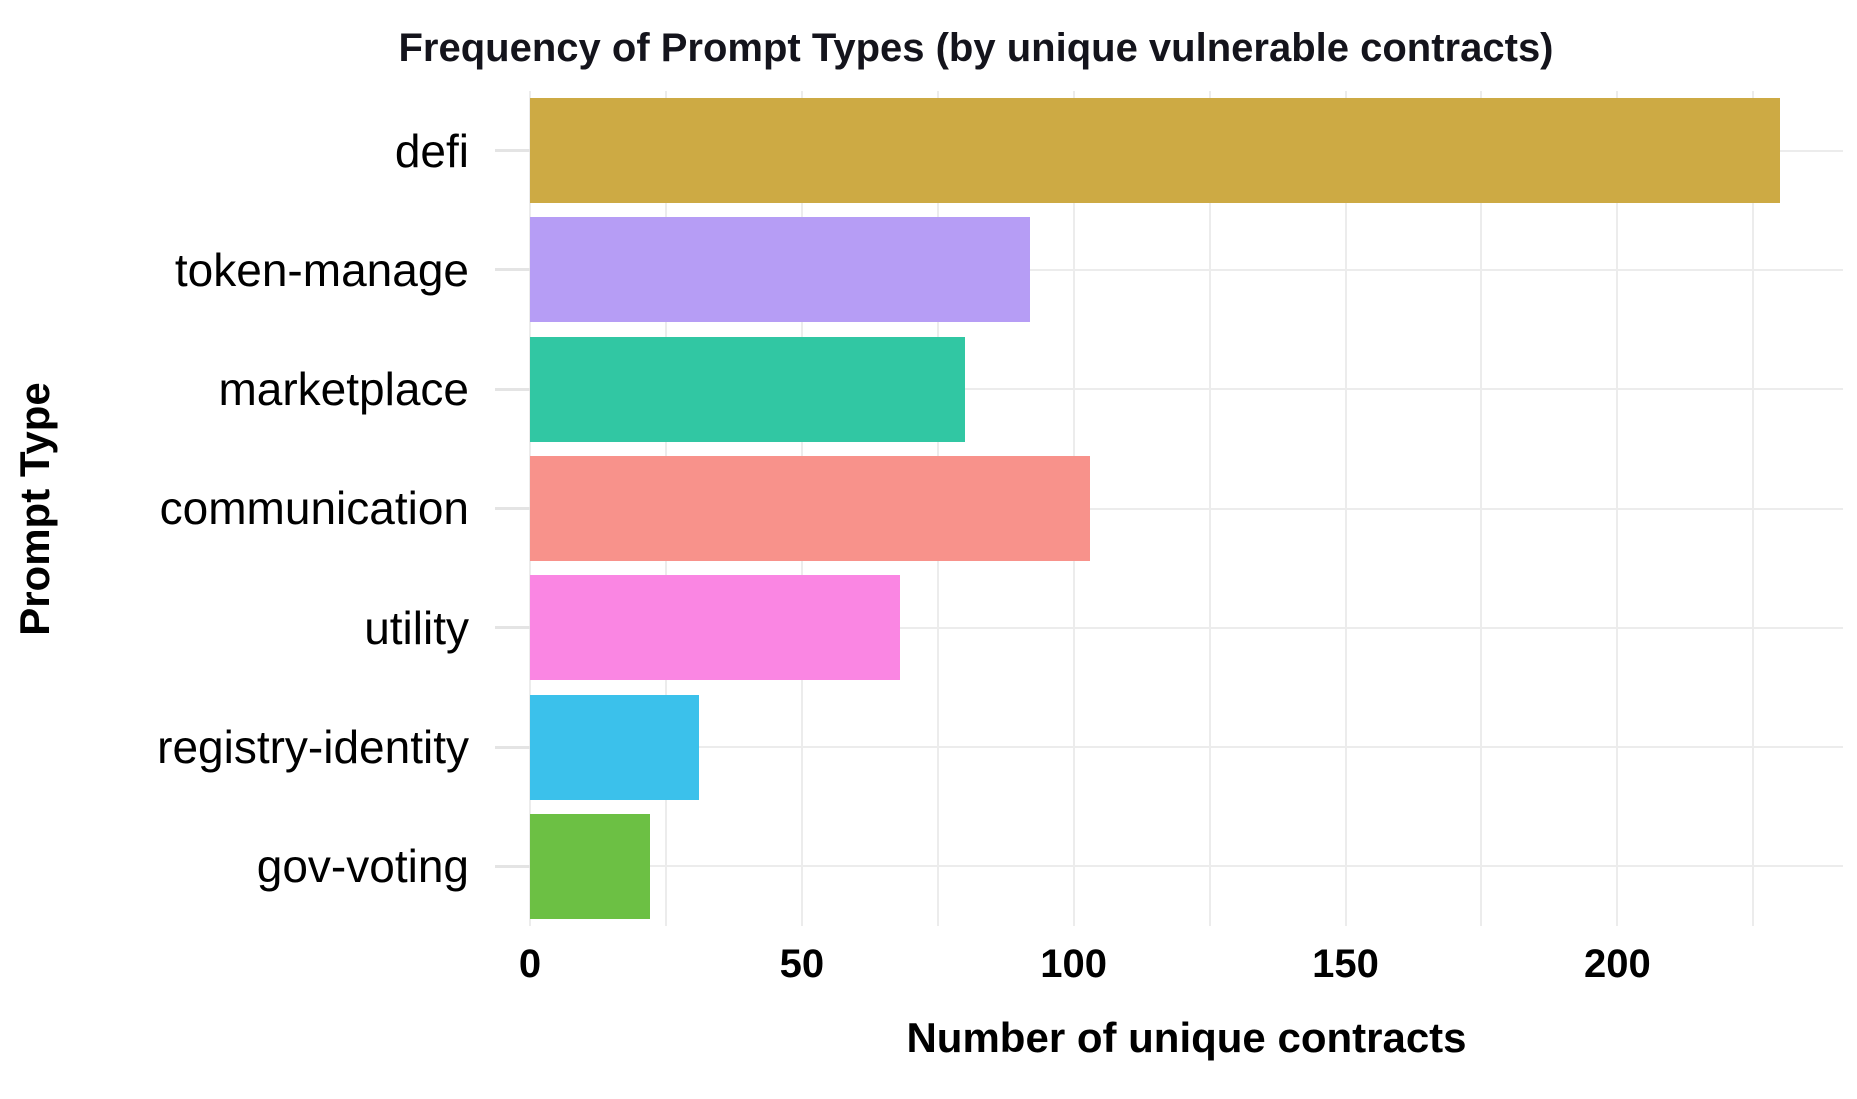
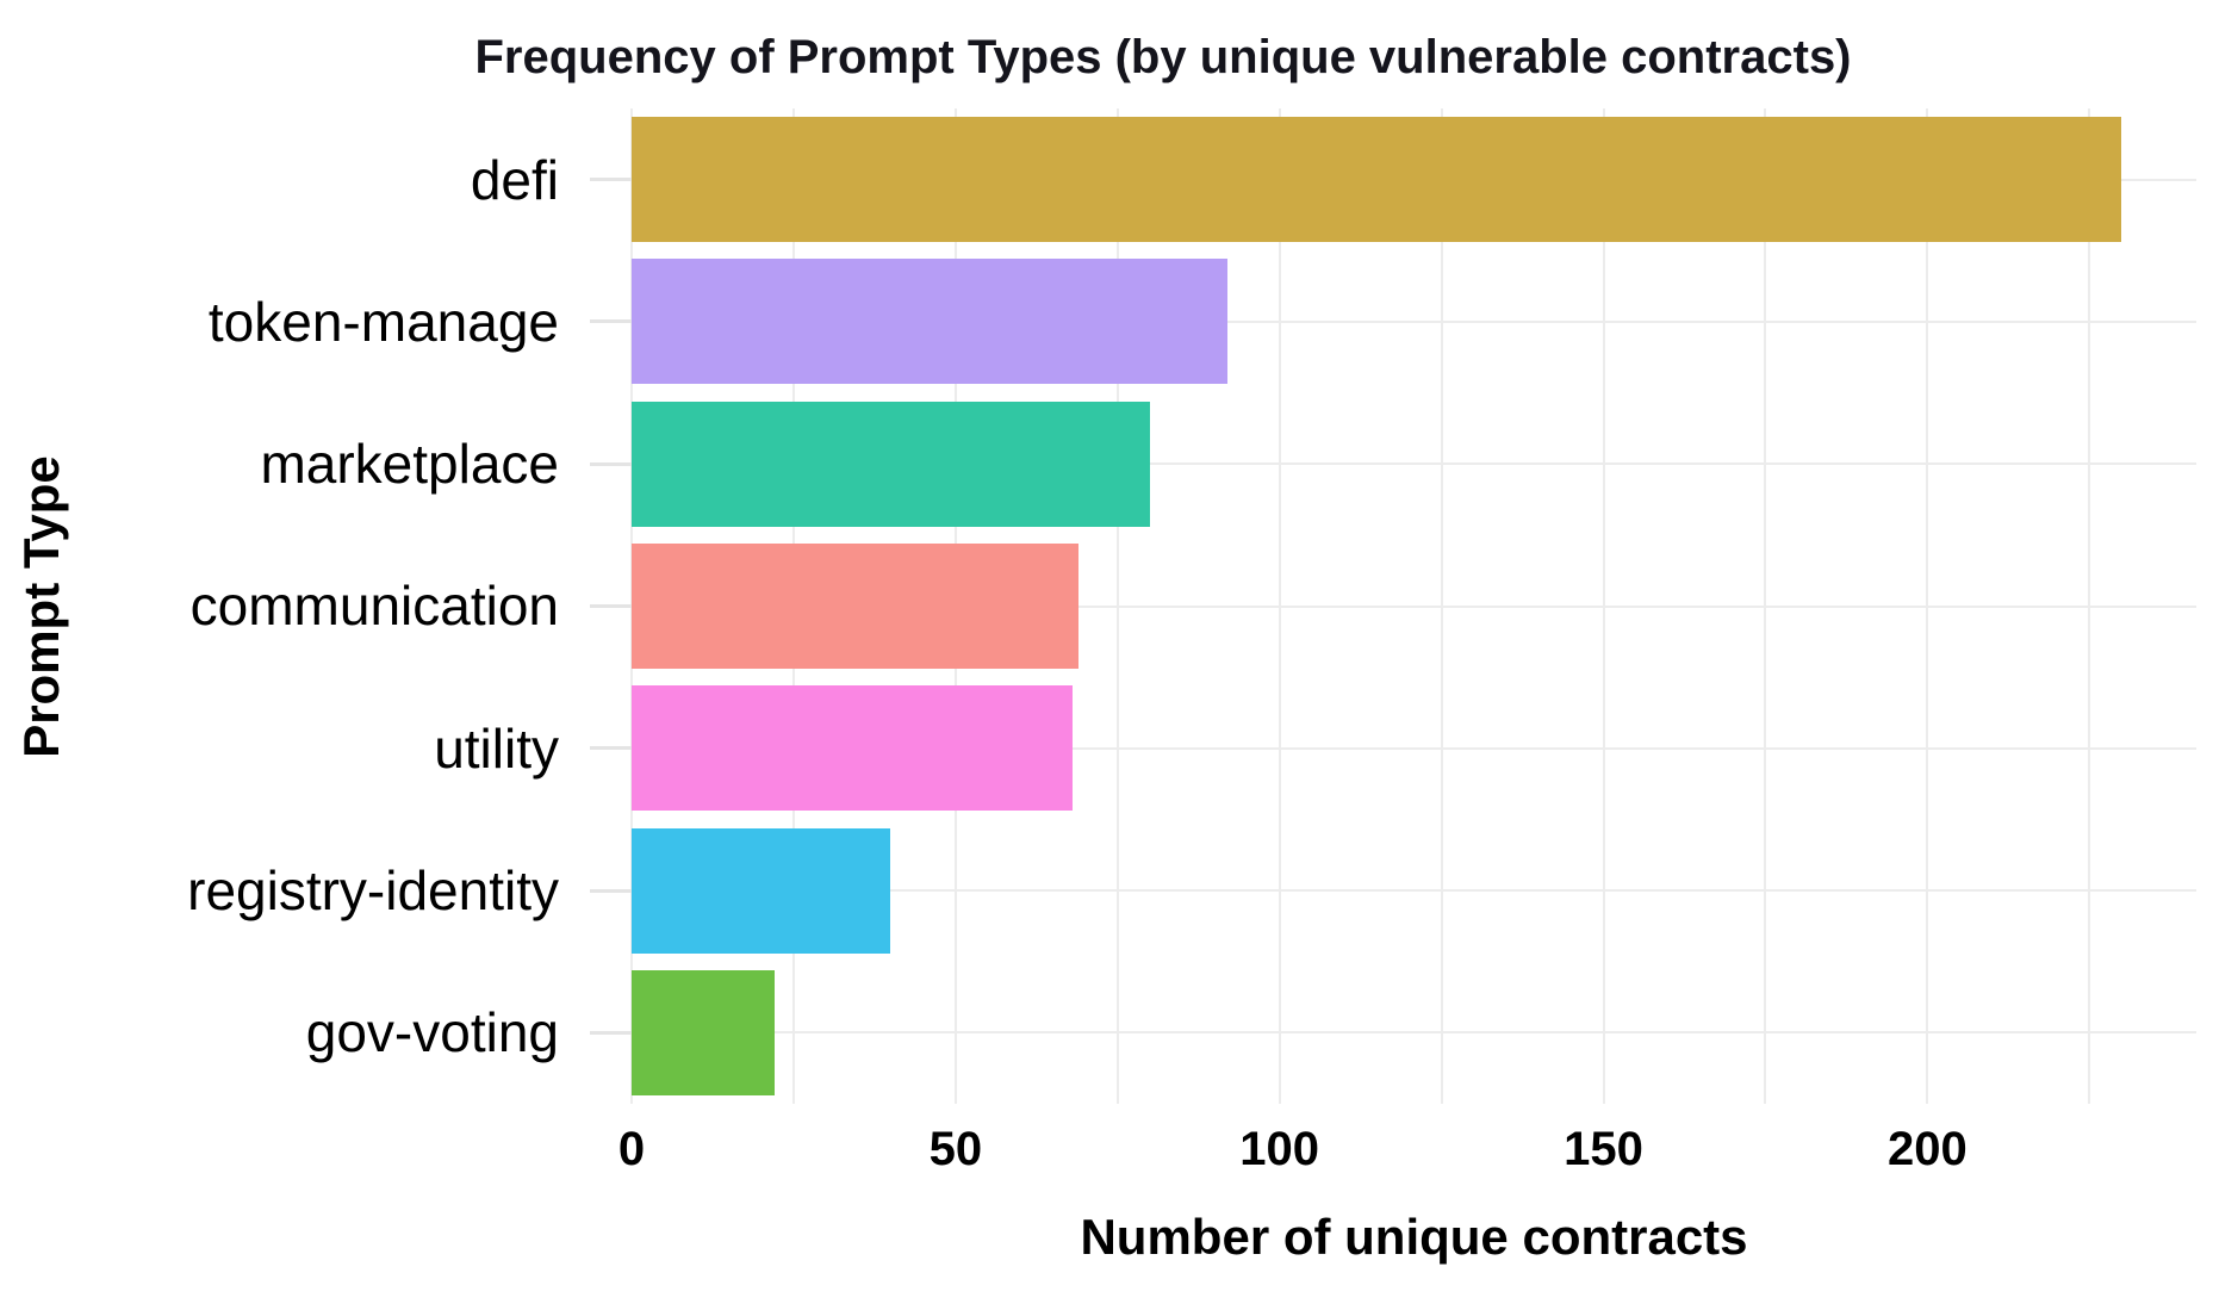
communication: 103 -> 69
registry-identity: 31 -> 40
